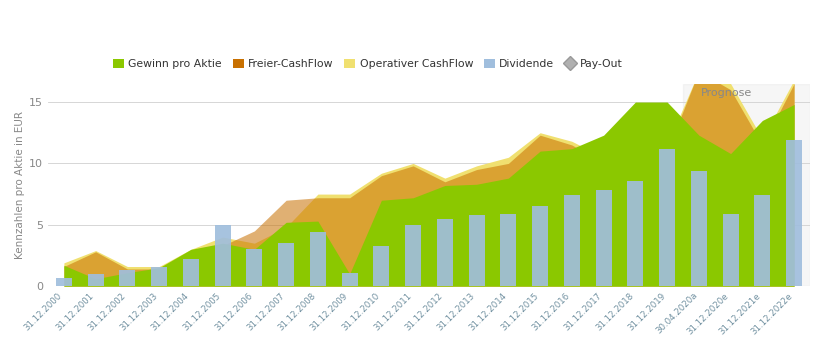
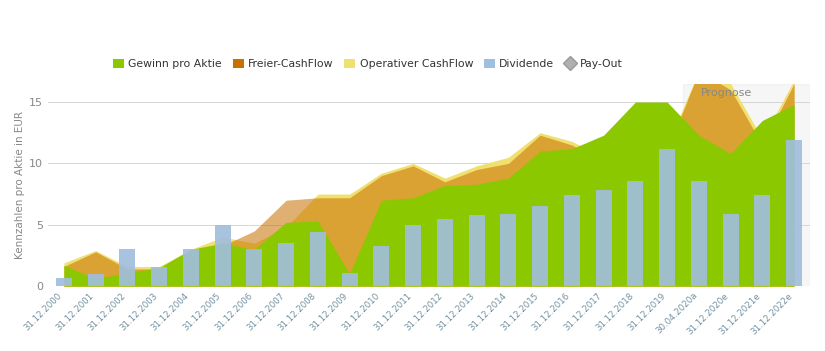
Dividende/31.12.2002: 1.3 -> 3.0
Dividende/31.12.2004: 2.2 -> 3.0
Dividende/30.04.2020a: 9.4 -> 8.6
